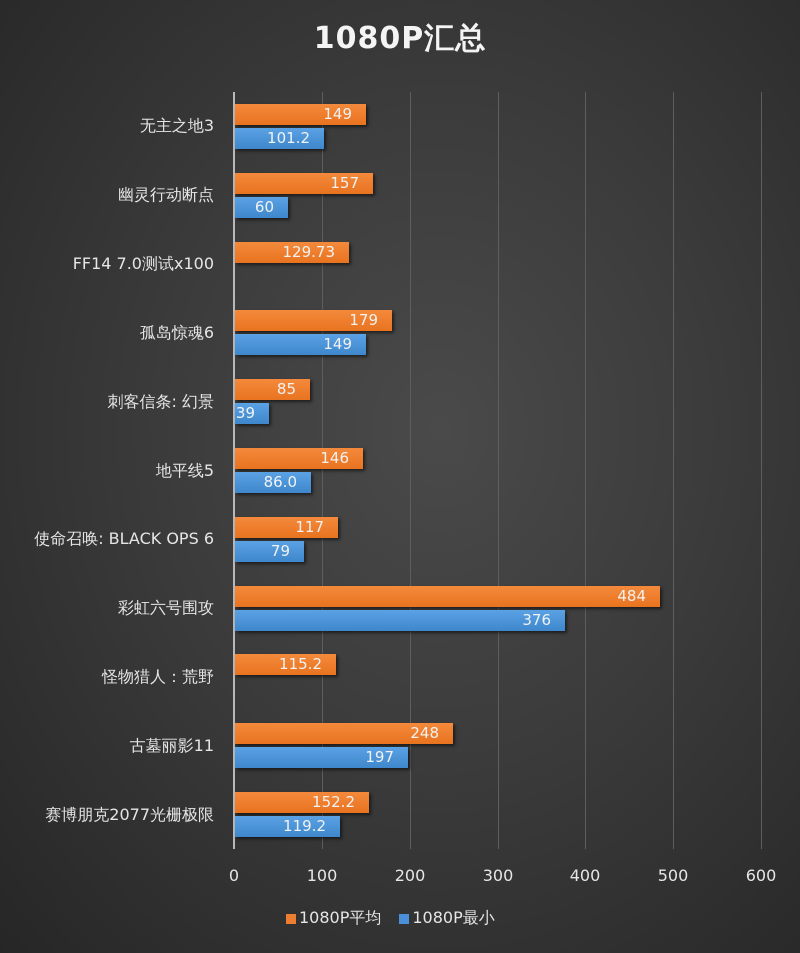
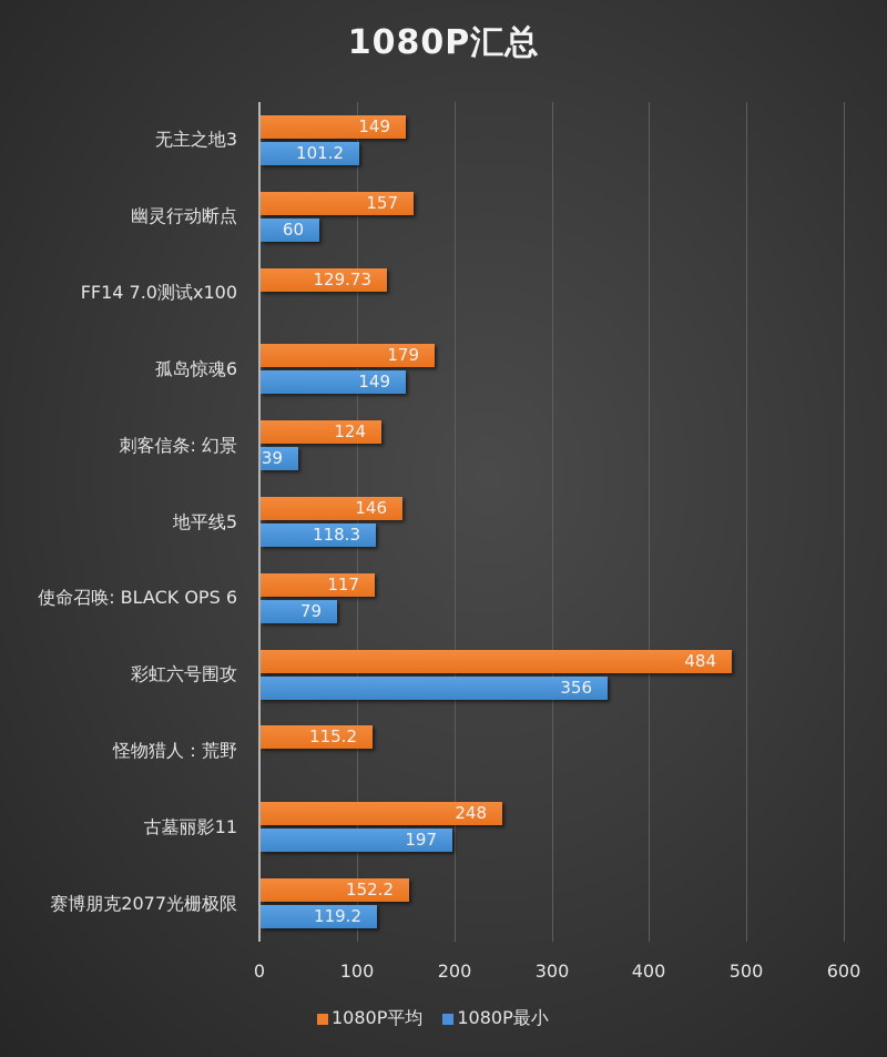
1080P平均/刺客信条: 幻景: 85 -> 124
1080P最小/地平线5: 86.0 -> 118.3
1080P最小/彩虹六号围攻: 376 -> 356
